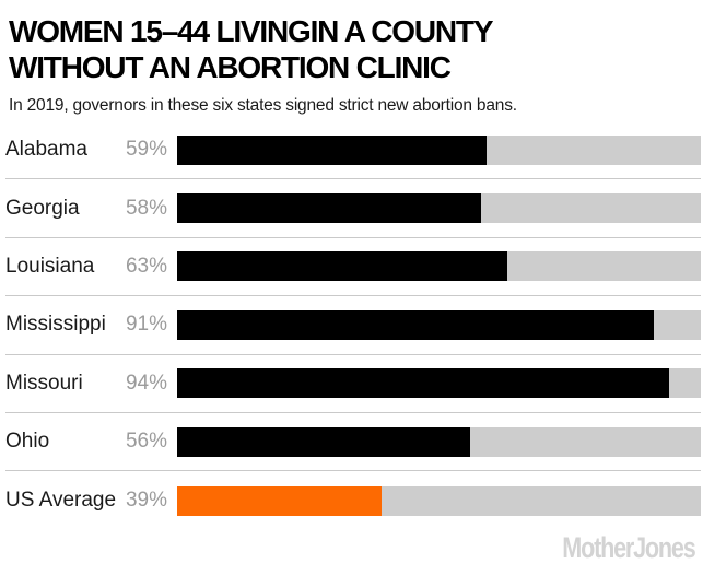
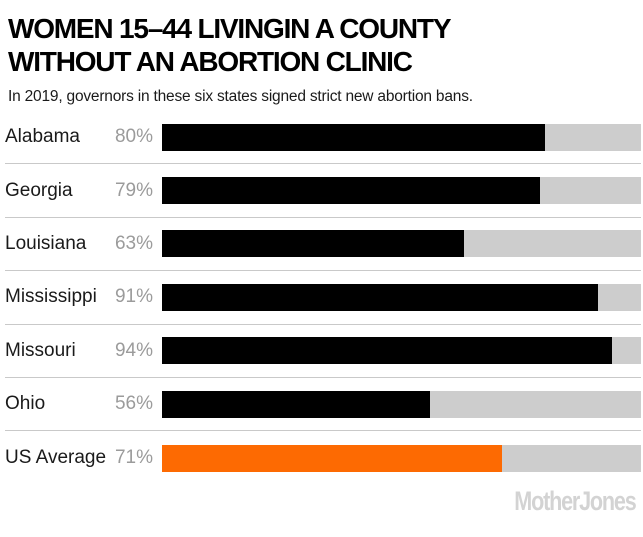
Alabama: 59% -> 80%
Georgia: 58% -> 79%
US Average: 39% -> 71%
